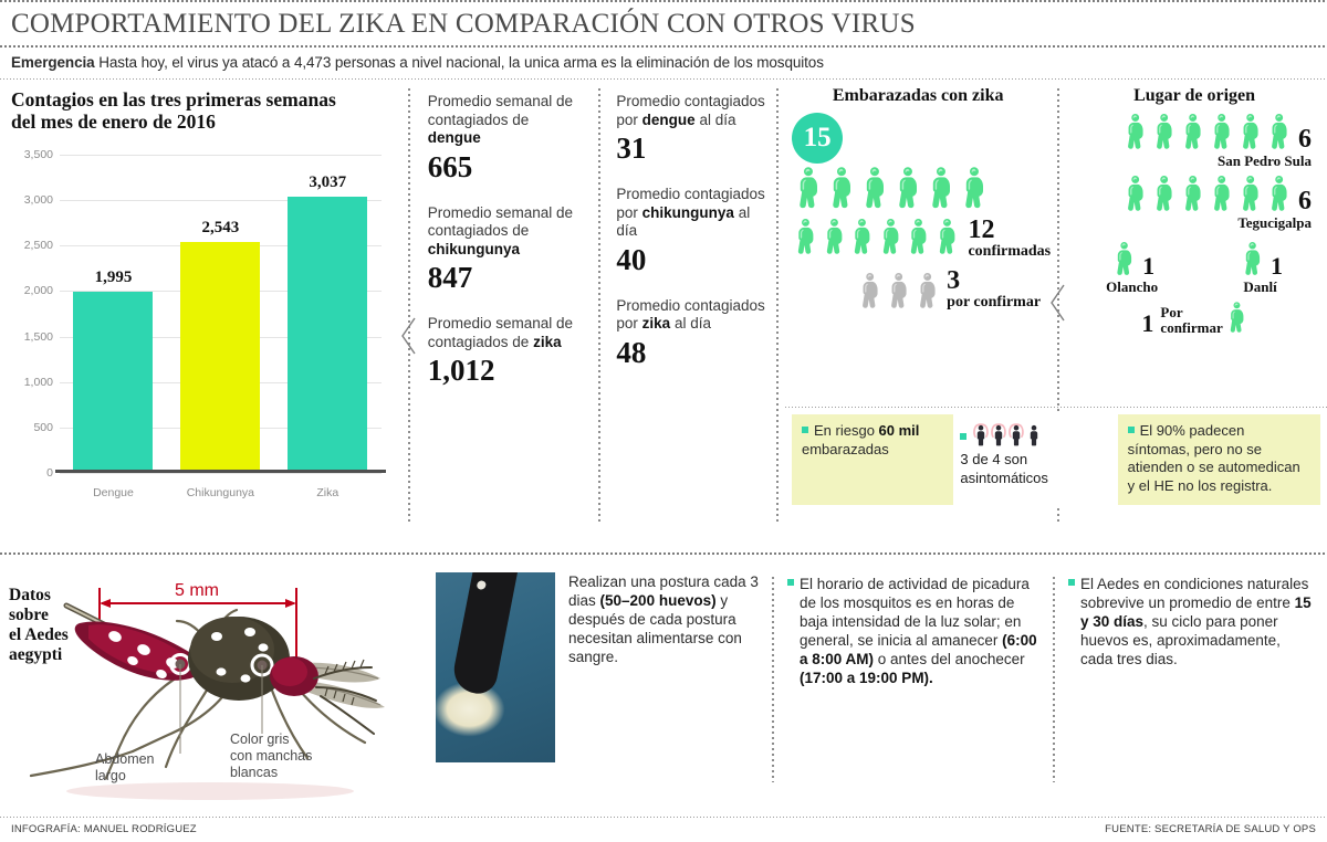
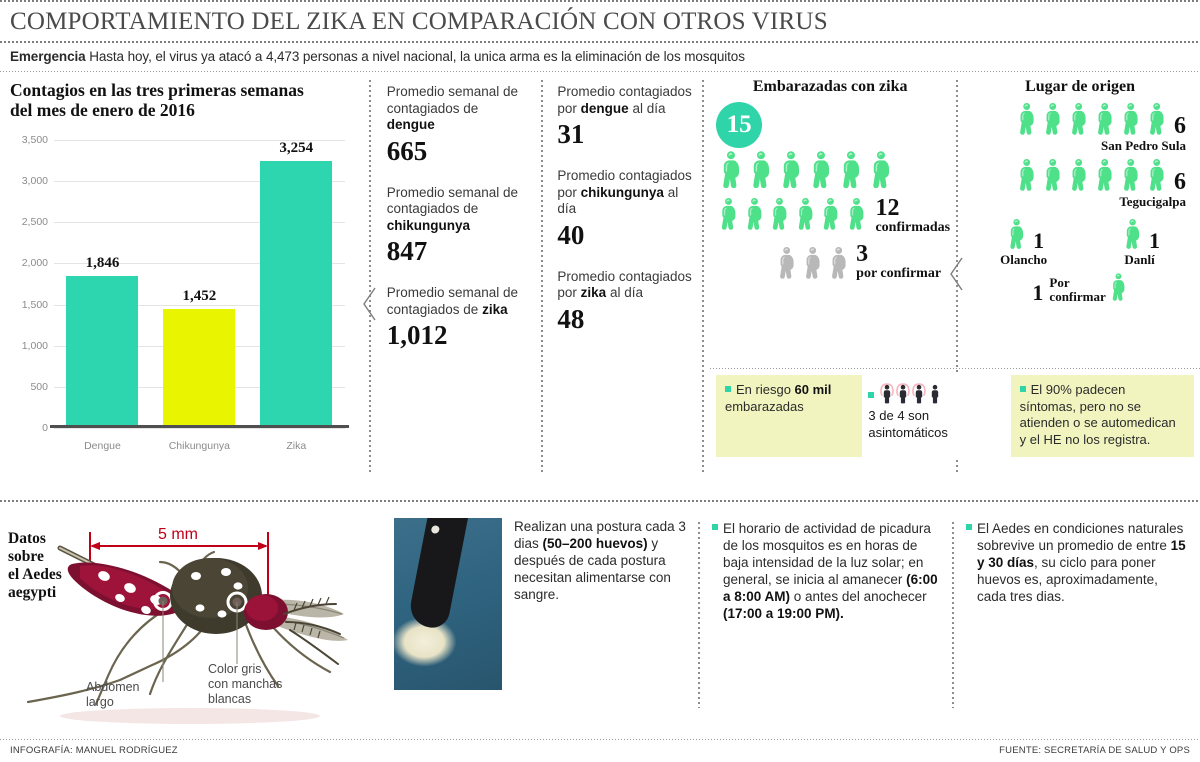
Dengue: 1,995 -> 1,846
Chikungunya: 2,543 -> 1,452
Zika: 3,037 -> 3,254
